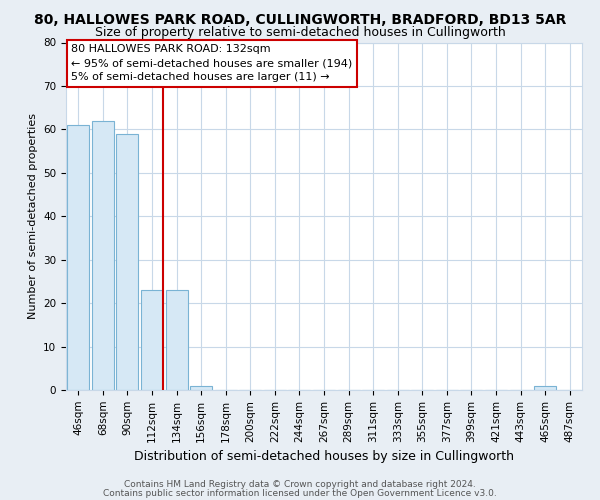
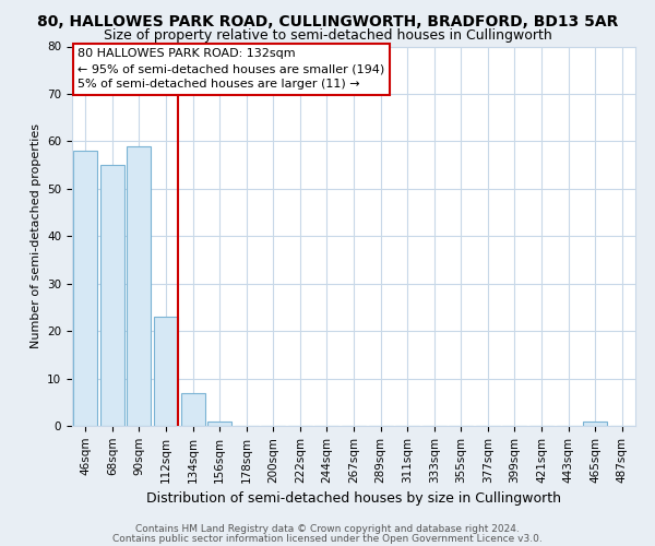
46sqm: 61 -> 58
68sqm: 62 -> 55
134sqm: 23 -> 7
